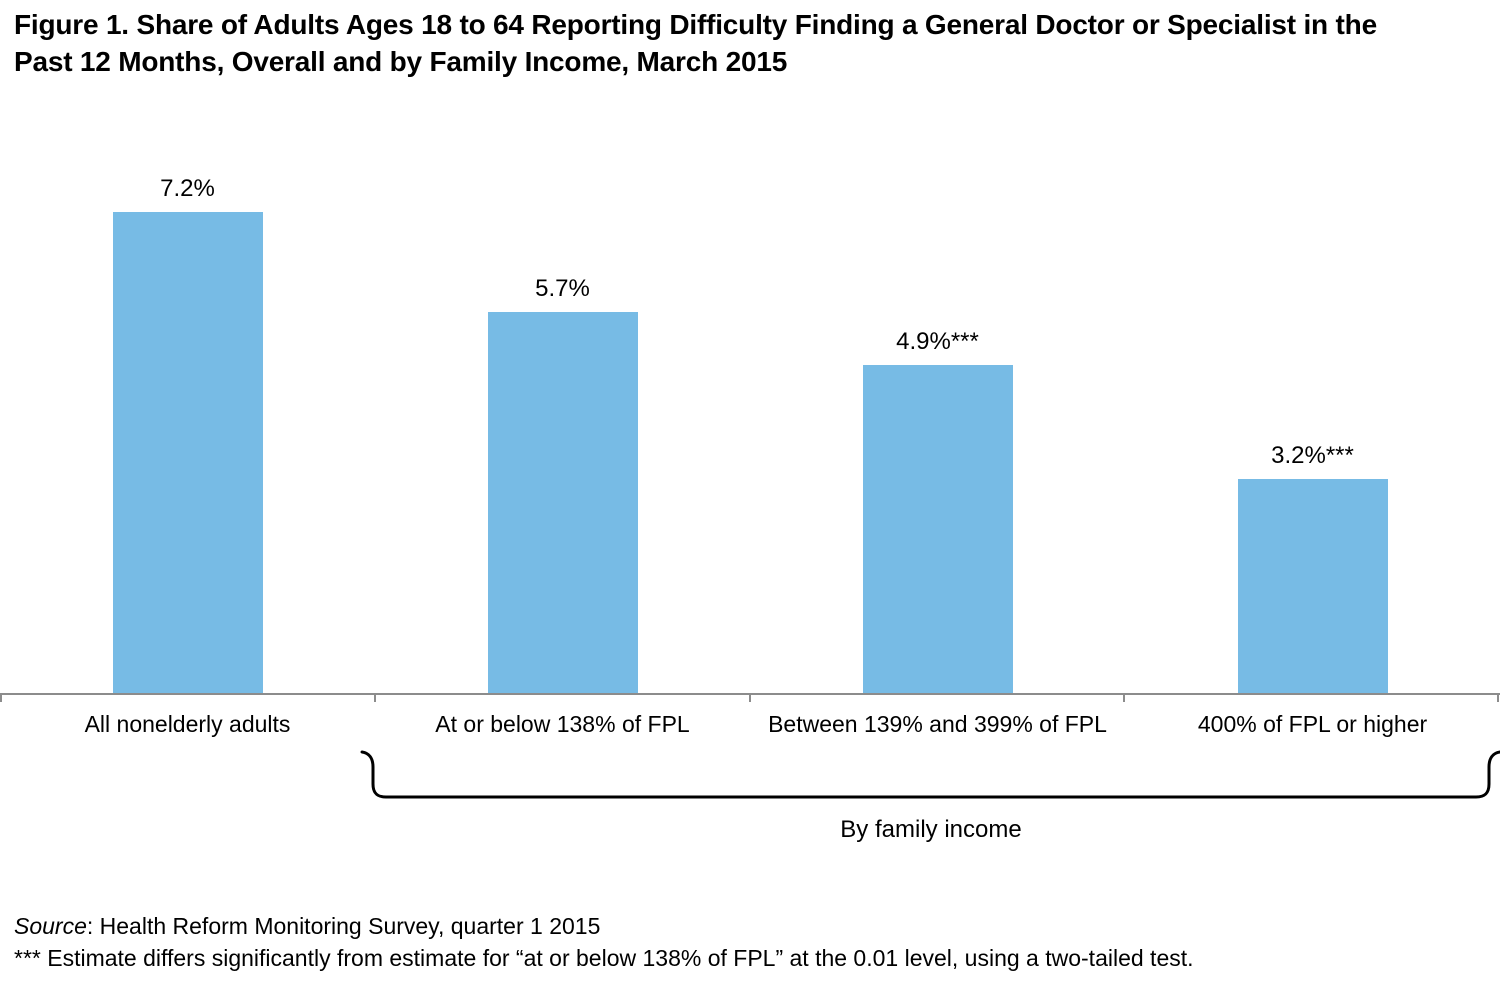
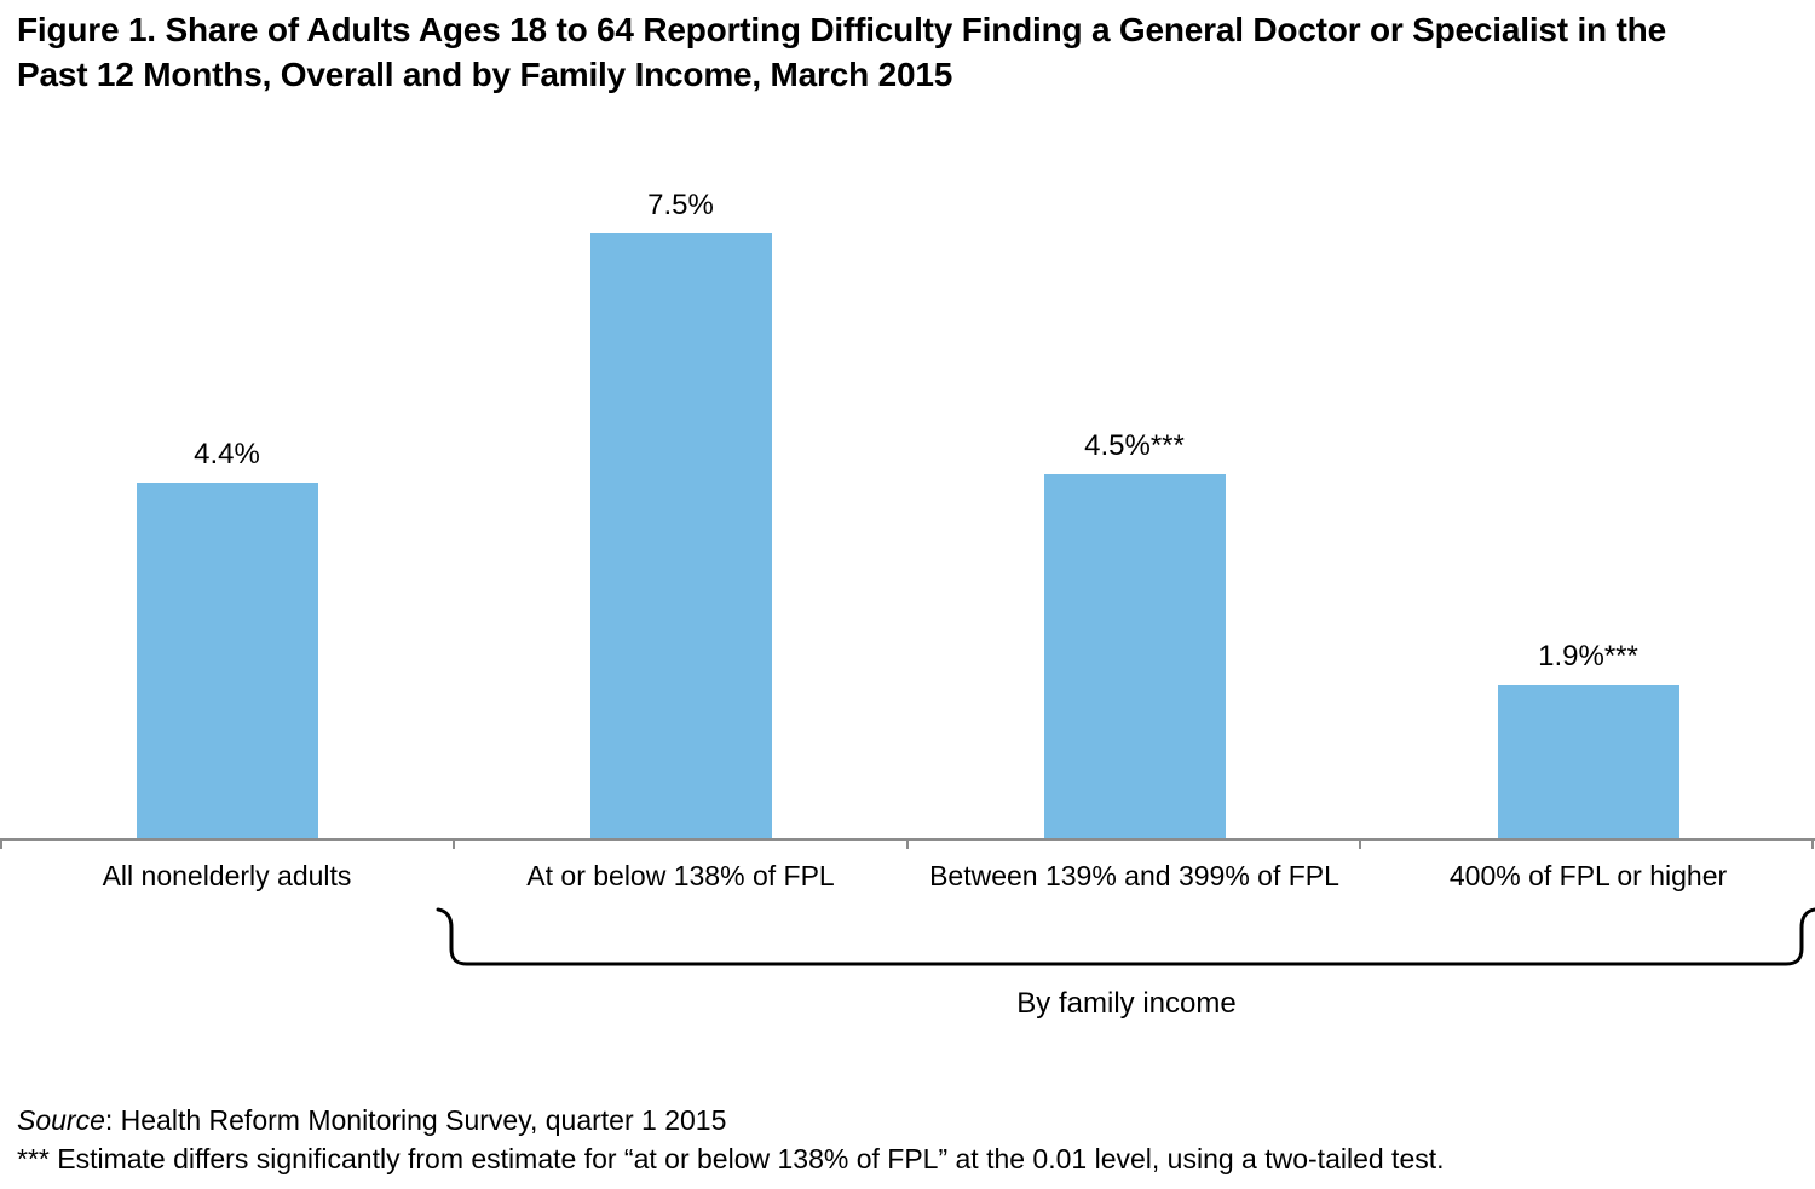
All nonelderly adults: 7.2% -> 4.4%
At or below 138% of FPL: 5.7% -> 7.5%
Between 139% and 399% of FPL: 4.9 -> 4.5
400% of FPL or higher: 3.2 -> 1.9
